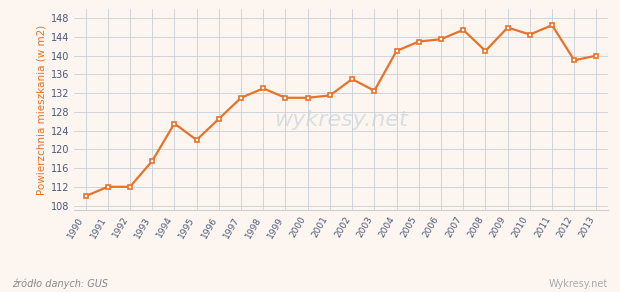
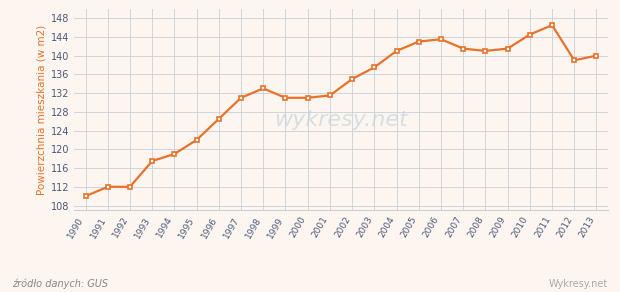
1994: 125.5 -> 119.0
2003: 132.5 -> 137.5
2007: 145.5 -> 141.5
2009: 146.0 -> 141.5
